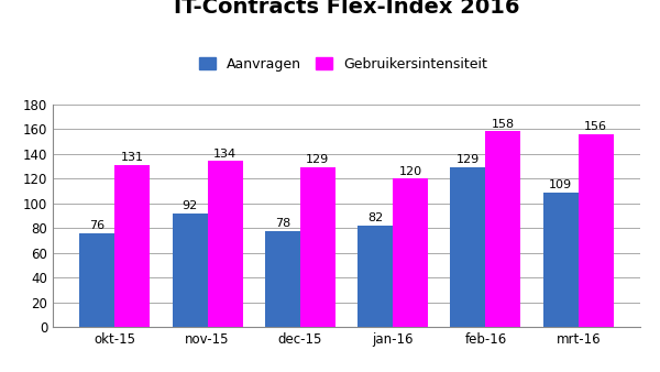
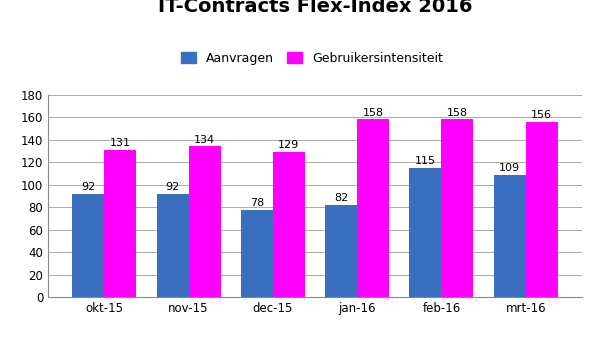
Aanvragen/okt-15: 76 -> 92
Gebruikersintensiteit/jan-16: 120 -> 158
Aanvragen/feb-16: 129 -> 115
